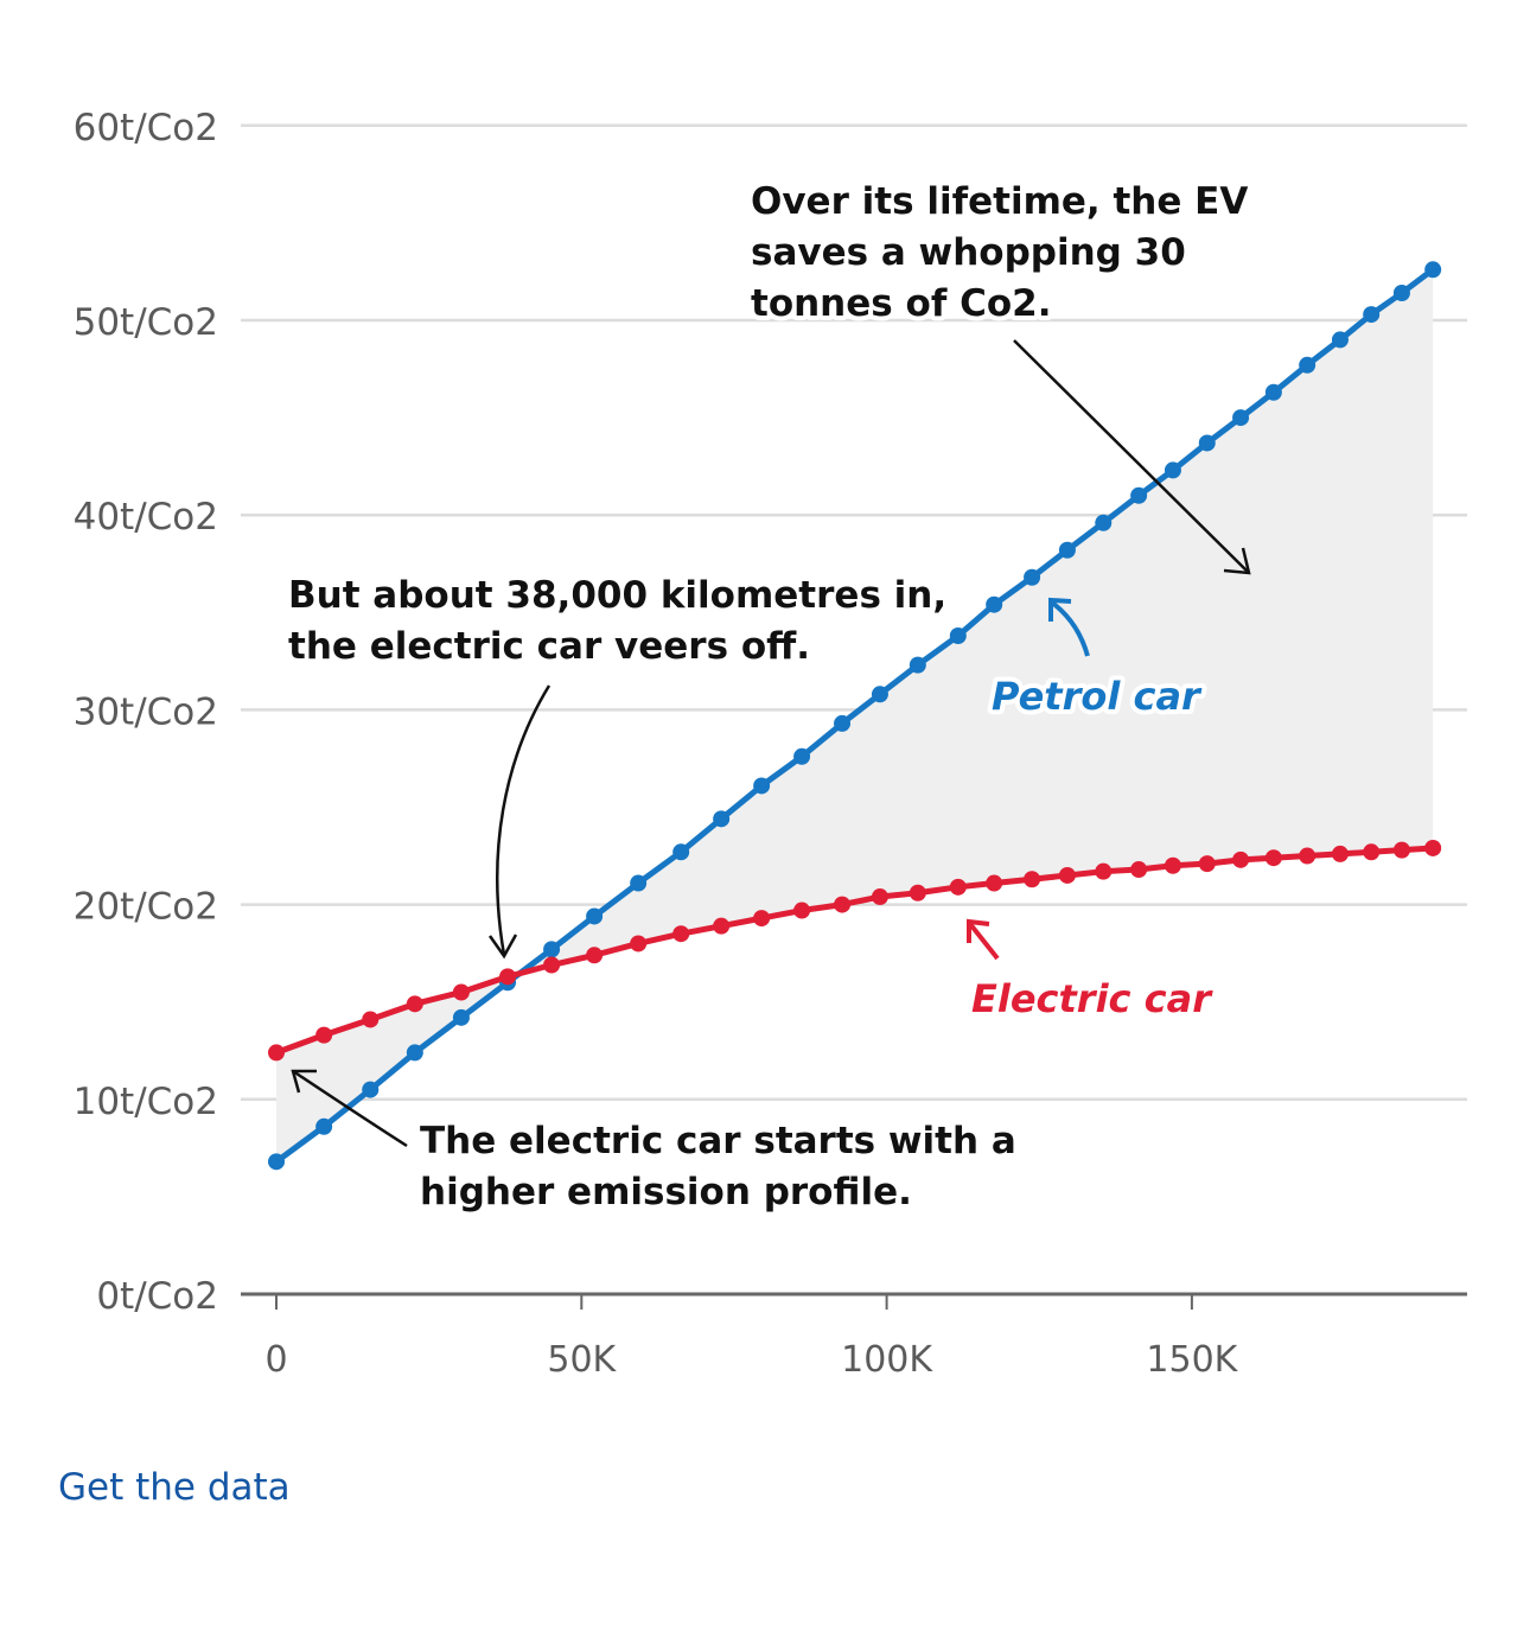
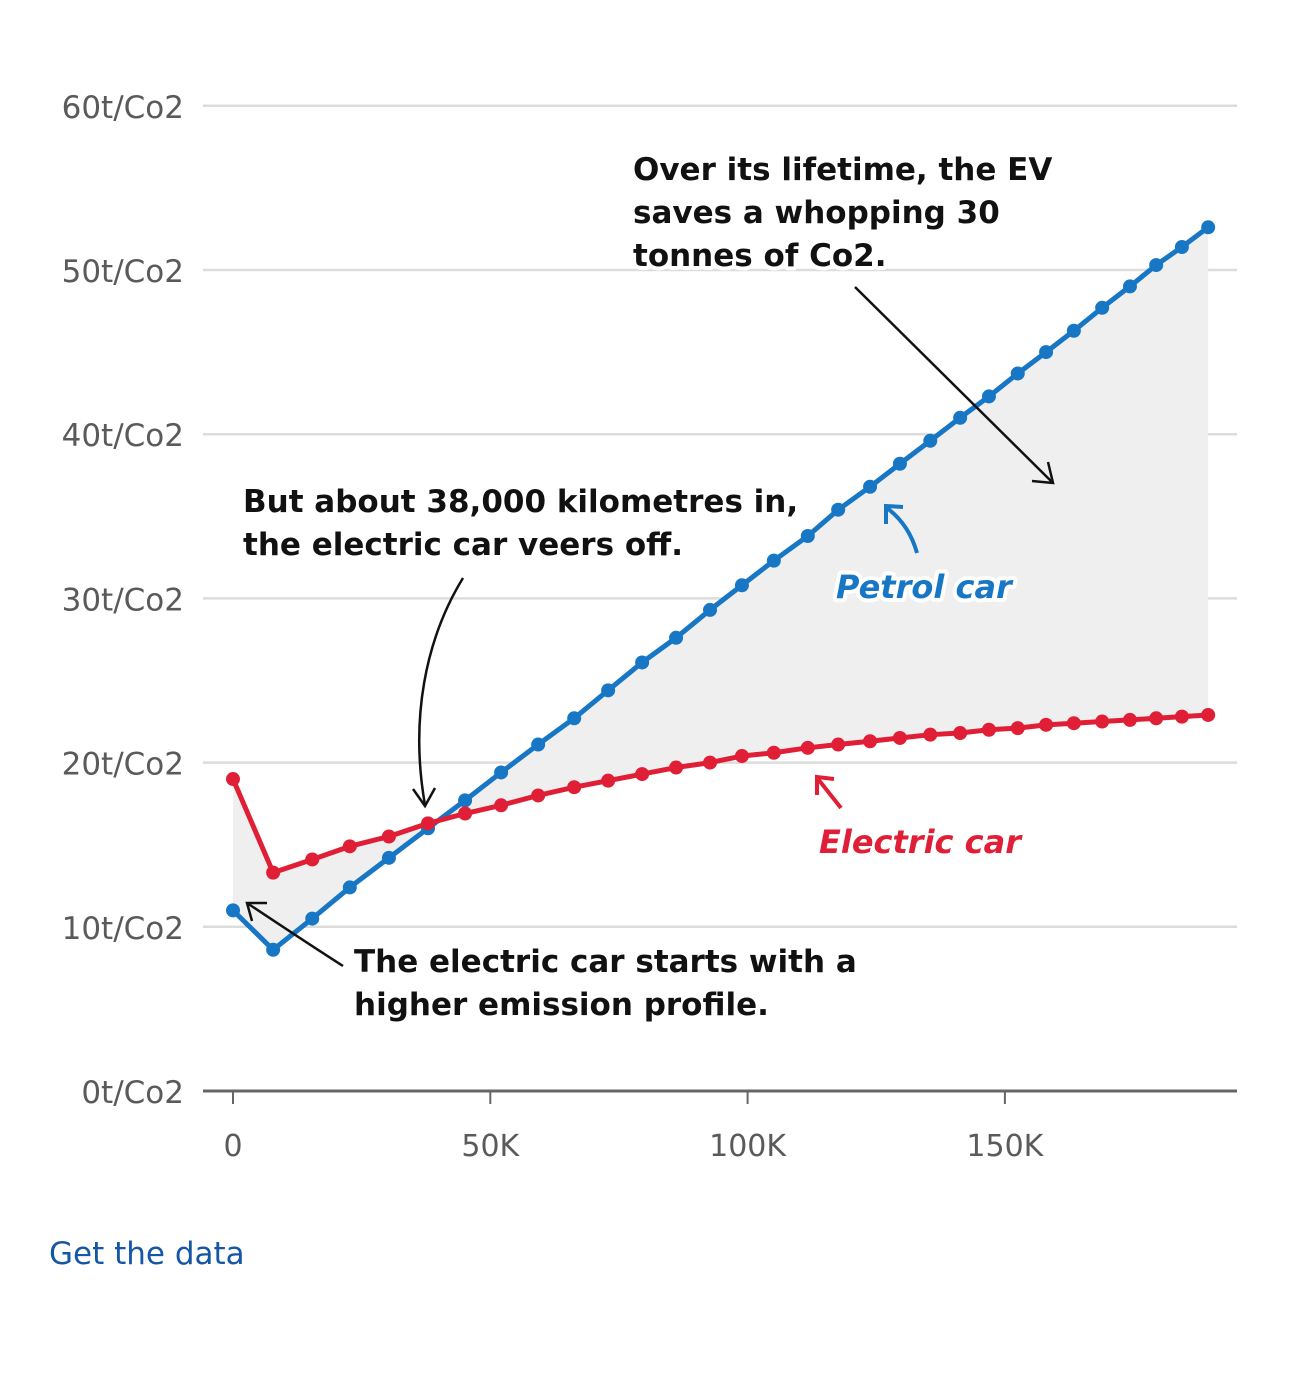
Petrol car/0: 7K -> 11K
Electric car/0: 12K -> 19K
